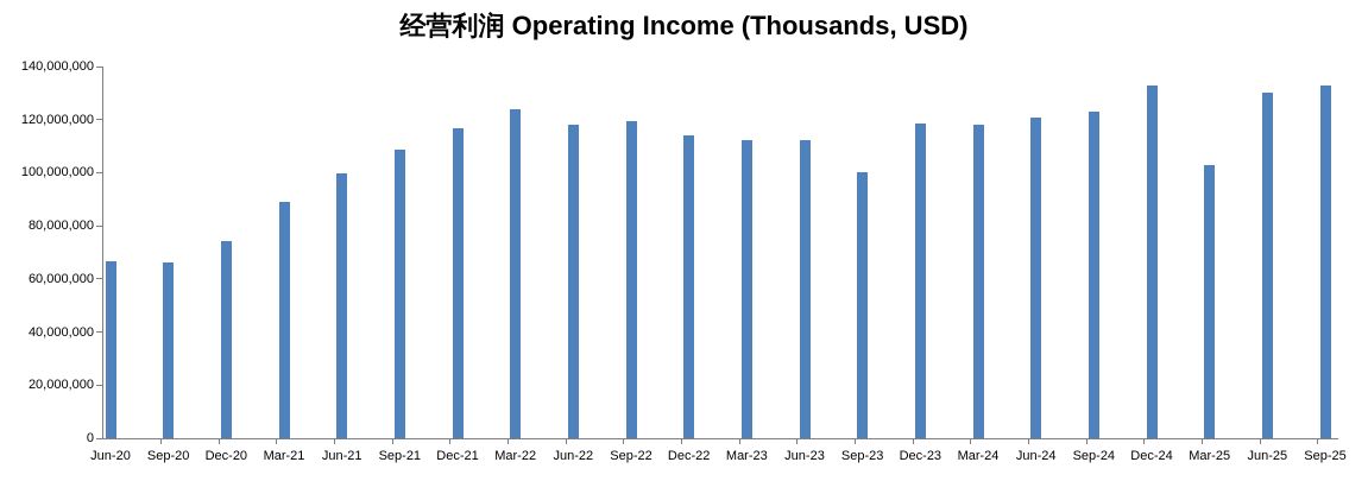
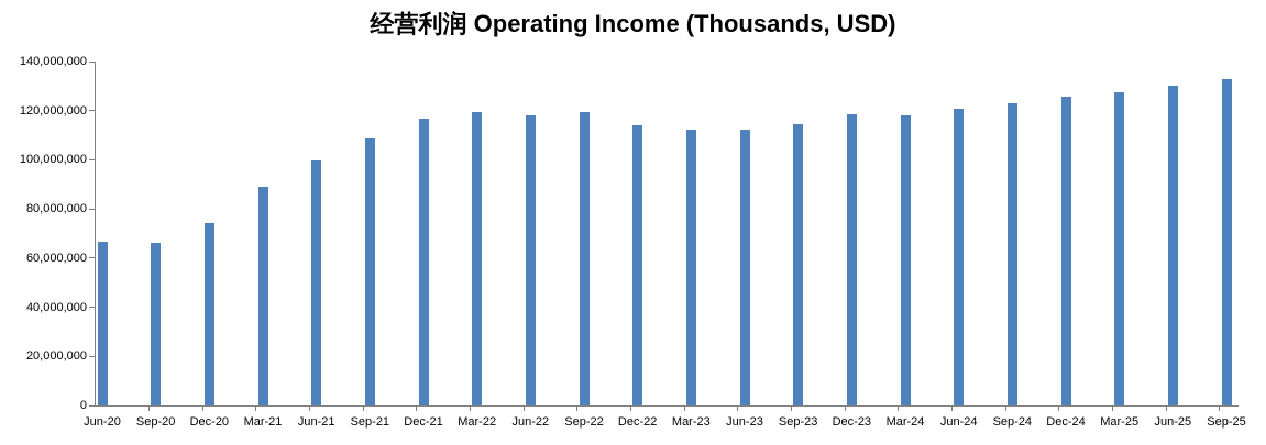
Mar-22: 124000000 -> 119000000
Sep-23: 100000000 -> 114000000
Dec-24: 133000000 -> 126000000
Mar-25: 103000000 -> 127000000
